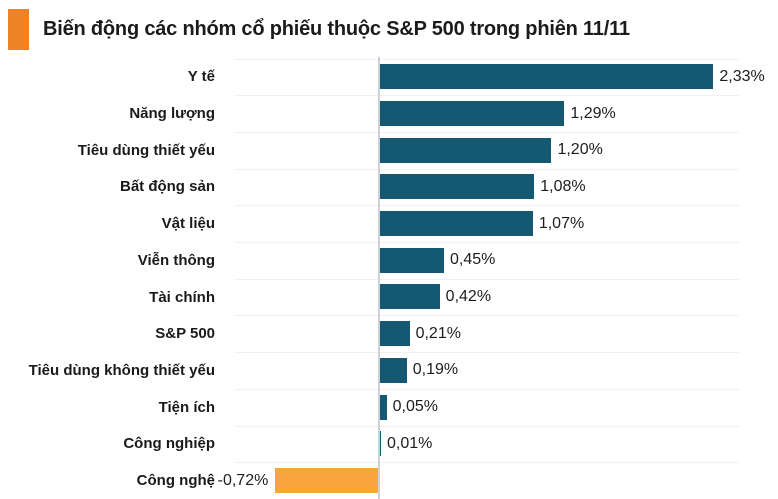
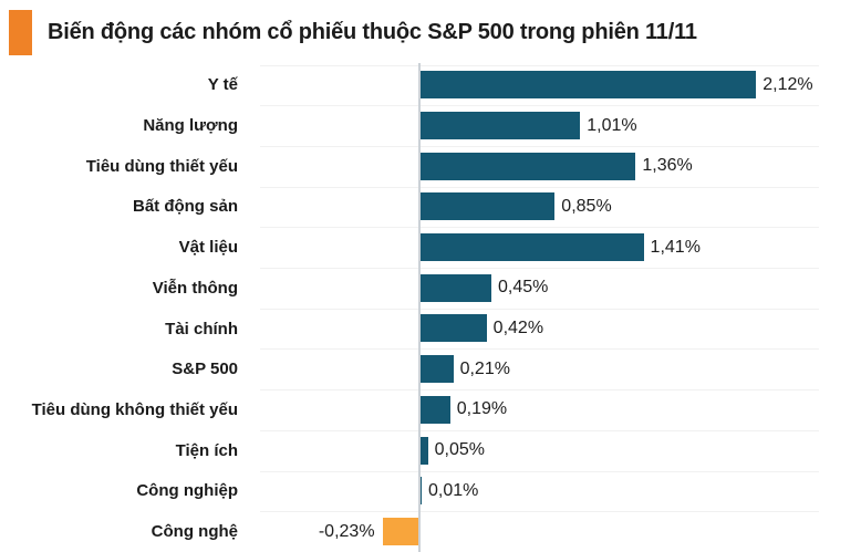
Y tế: 2,33% -> 2,12%
Năng lượng: 1,29% -> 1,01%
Tiêu dùng thiết yếu: 1,20% -> 1,36%
Bất động sản: 1,08% -> 0,85%
Vật liệu: 1,07% -> 1,41%
Công nghệ: -0,72% -> -0,23%
